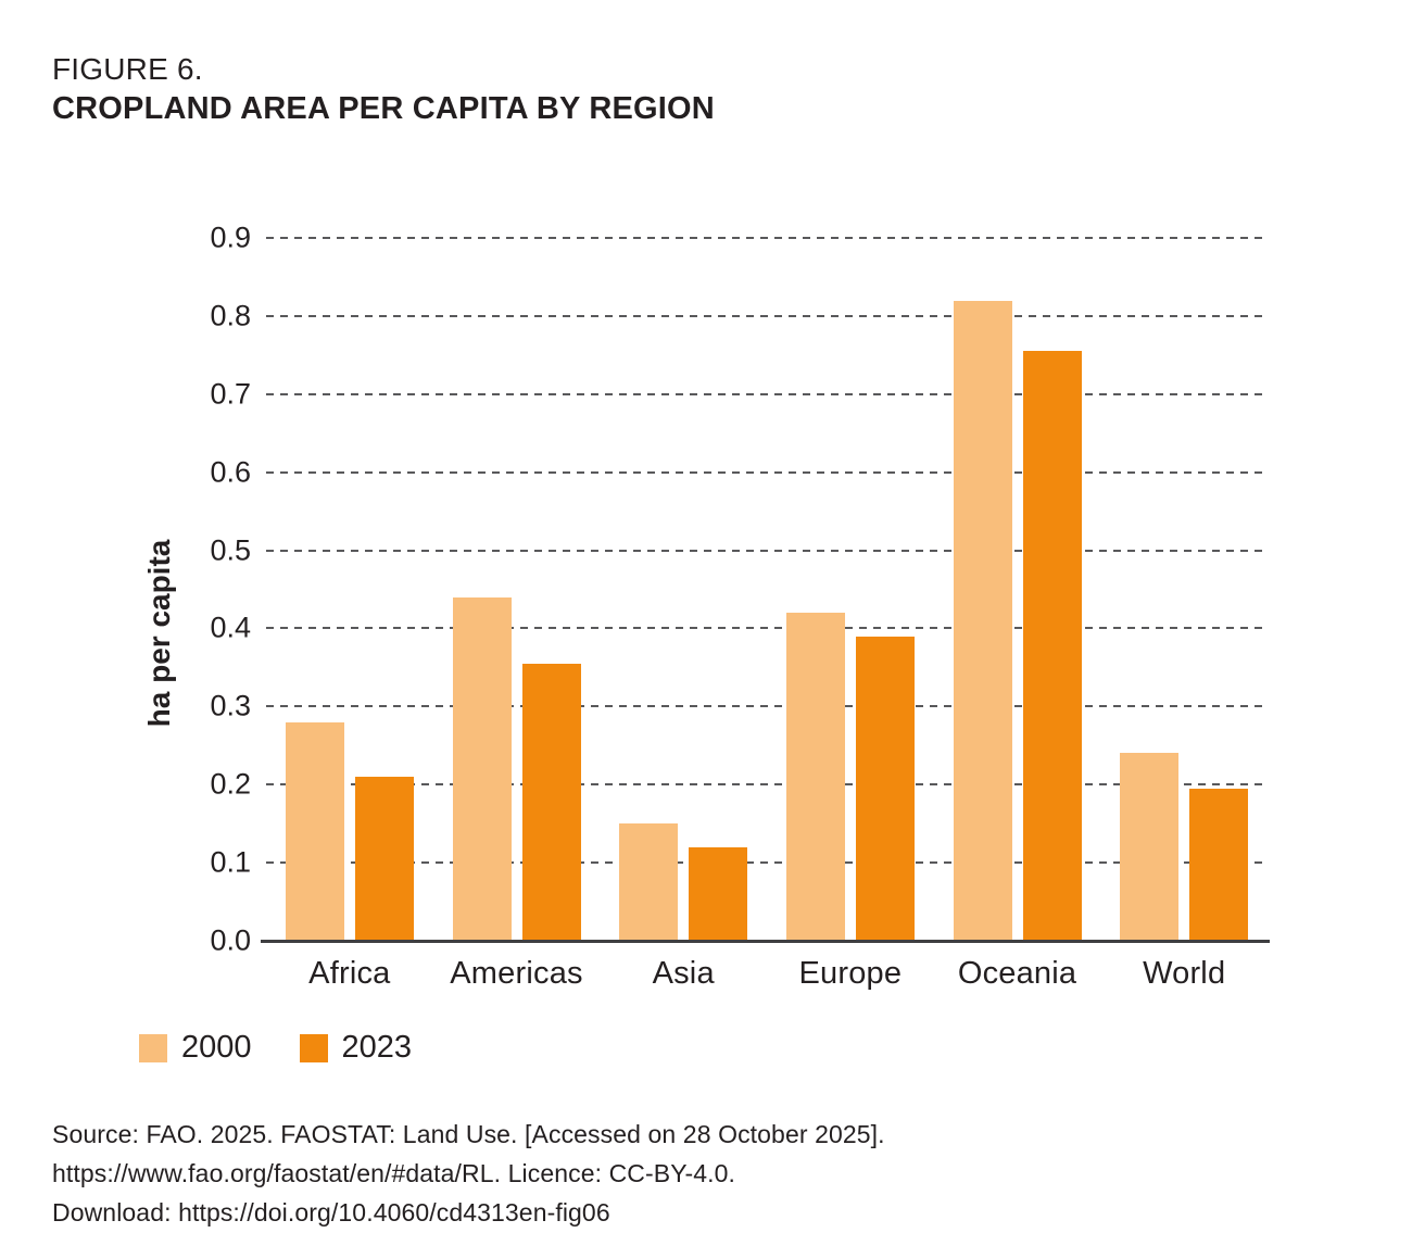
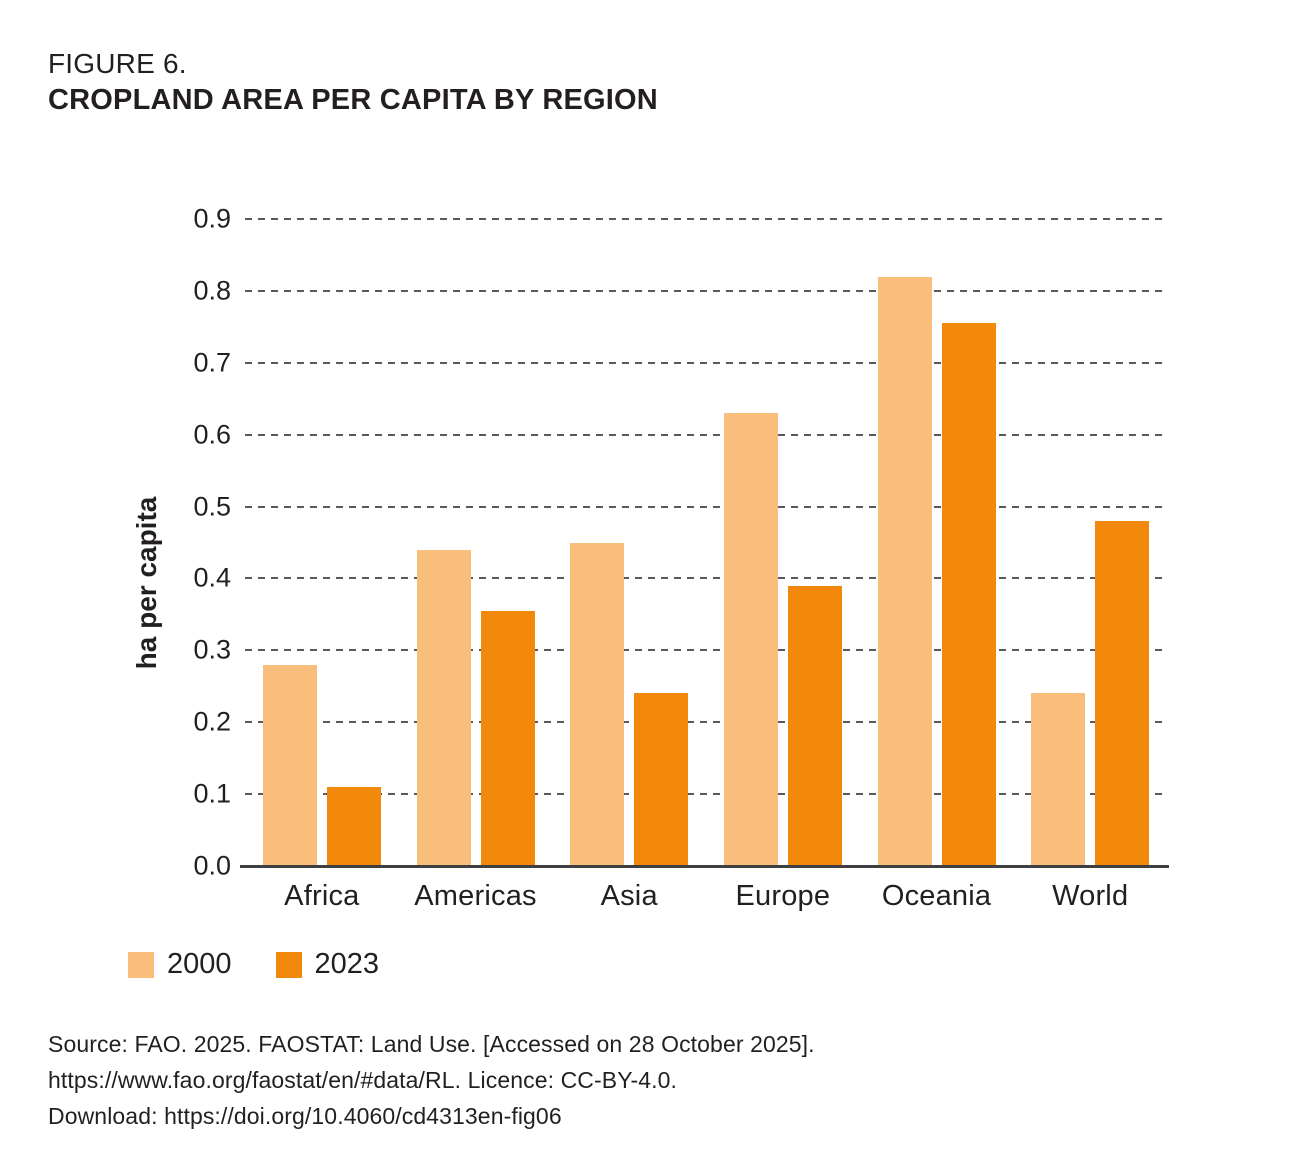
2023/Africa: 0.21 -> 0.11
2000/Asia: 0.15 -> 0.45
2023/Asia: 0.12 -> 0.24
2000/Europe: 0.42 -> 0.63
2023/World: 0.20 -> 0.48
